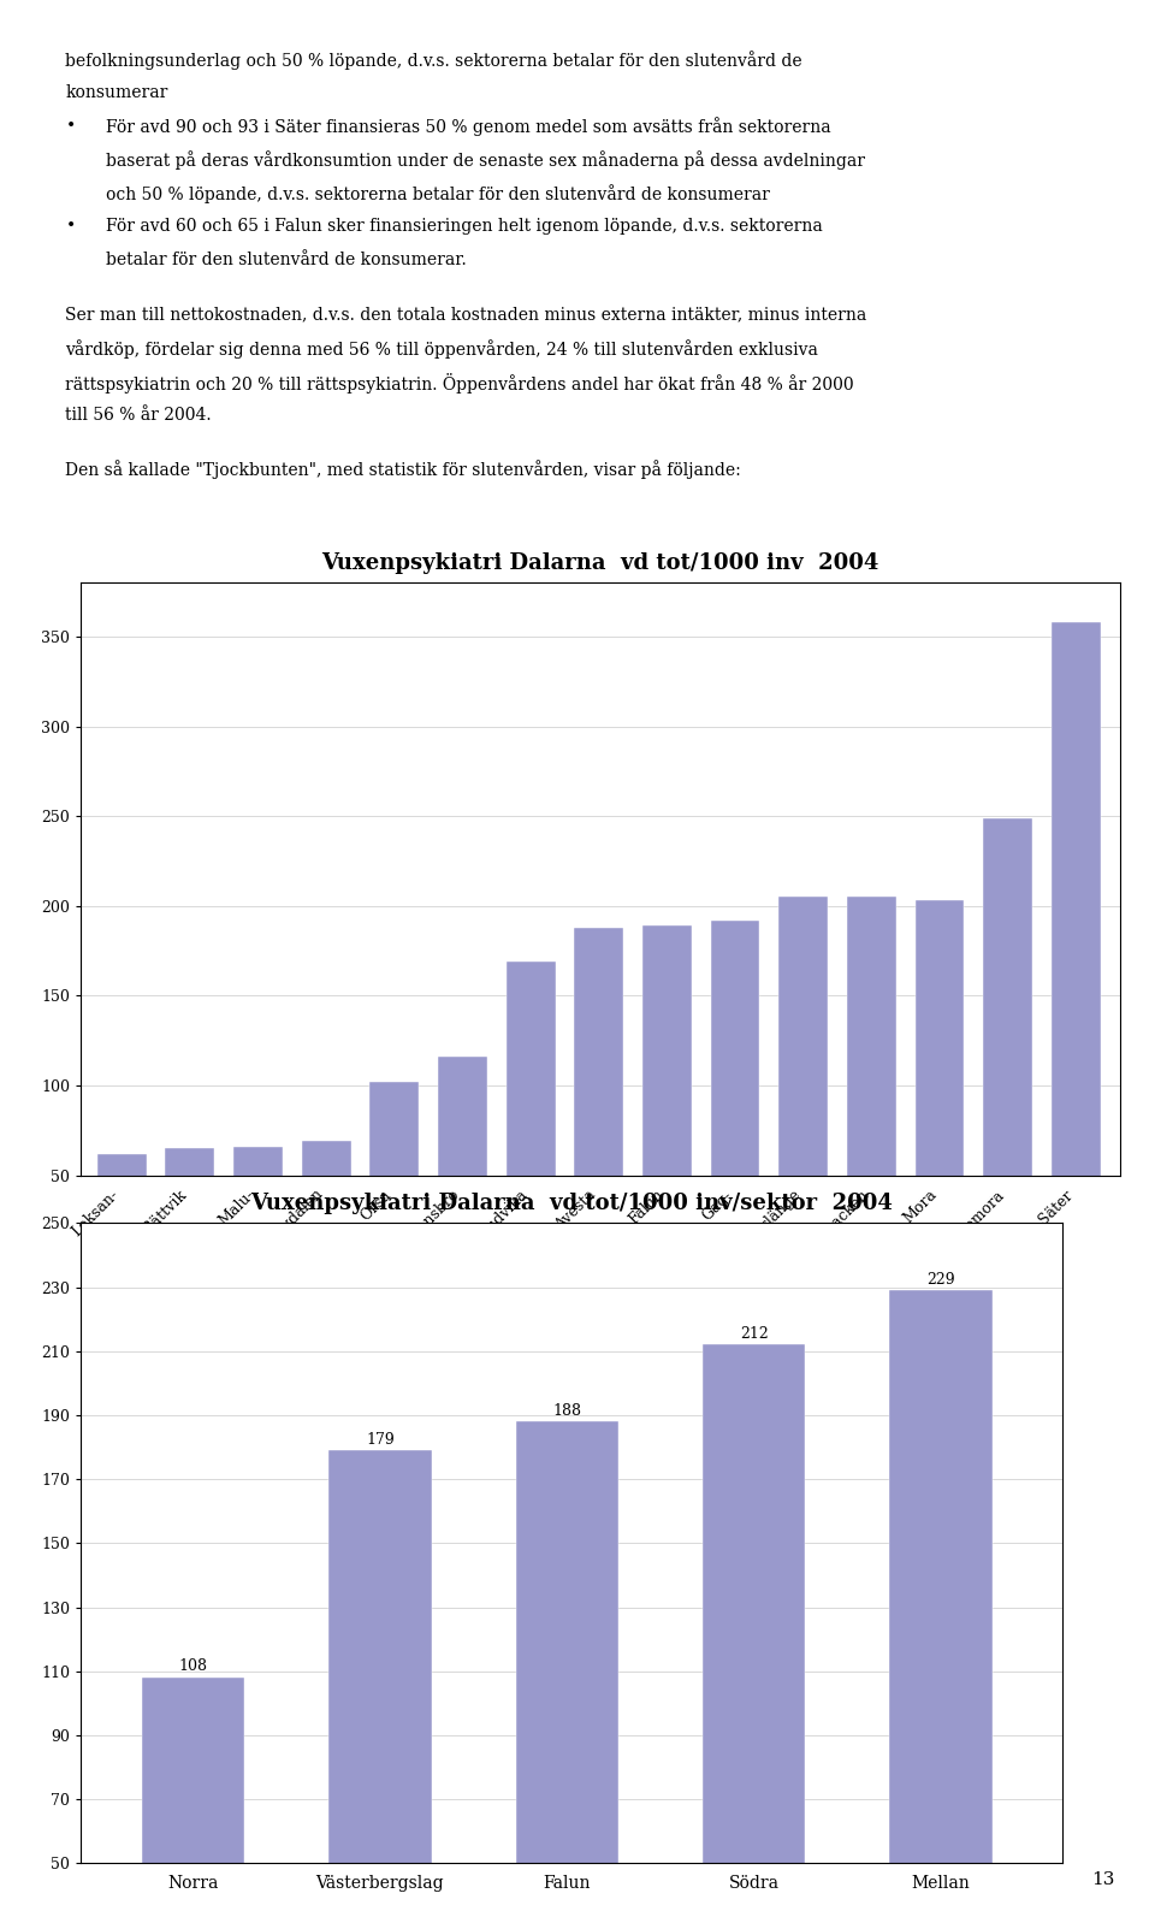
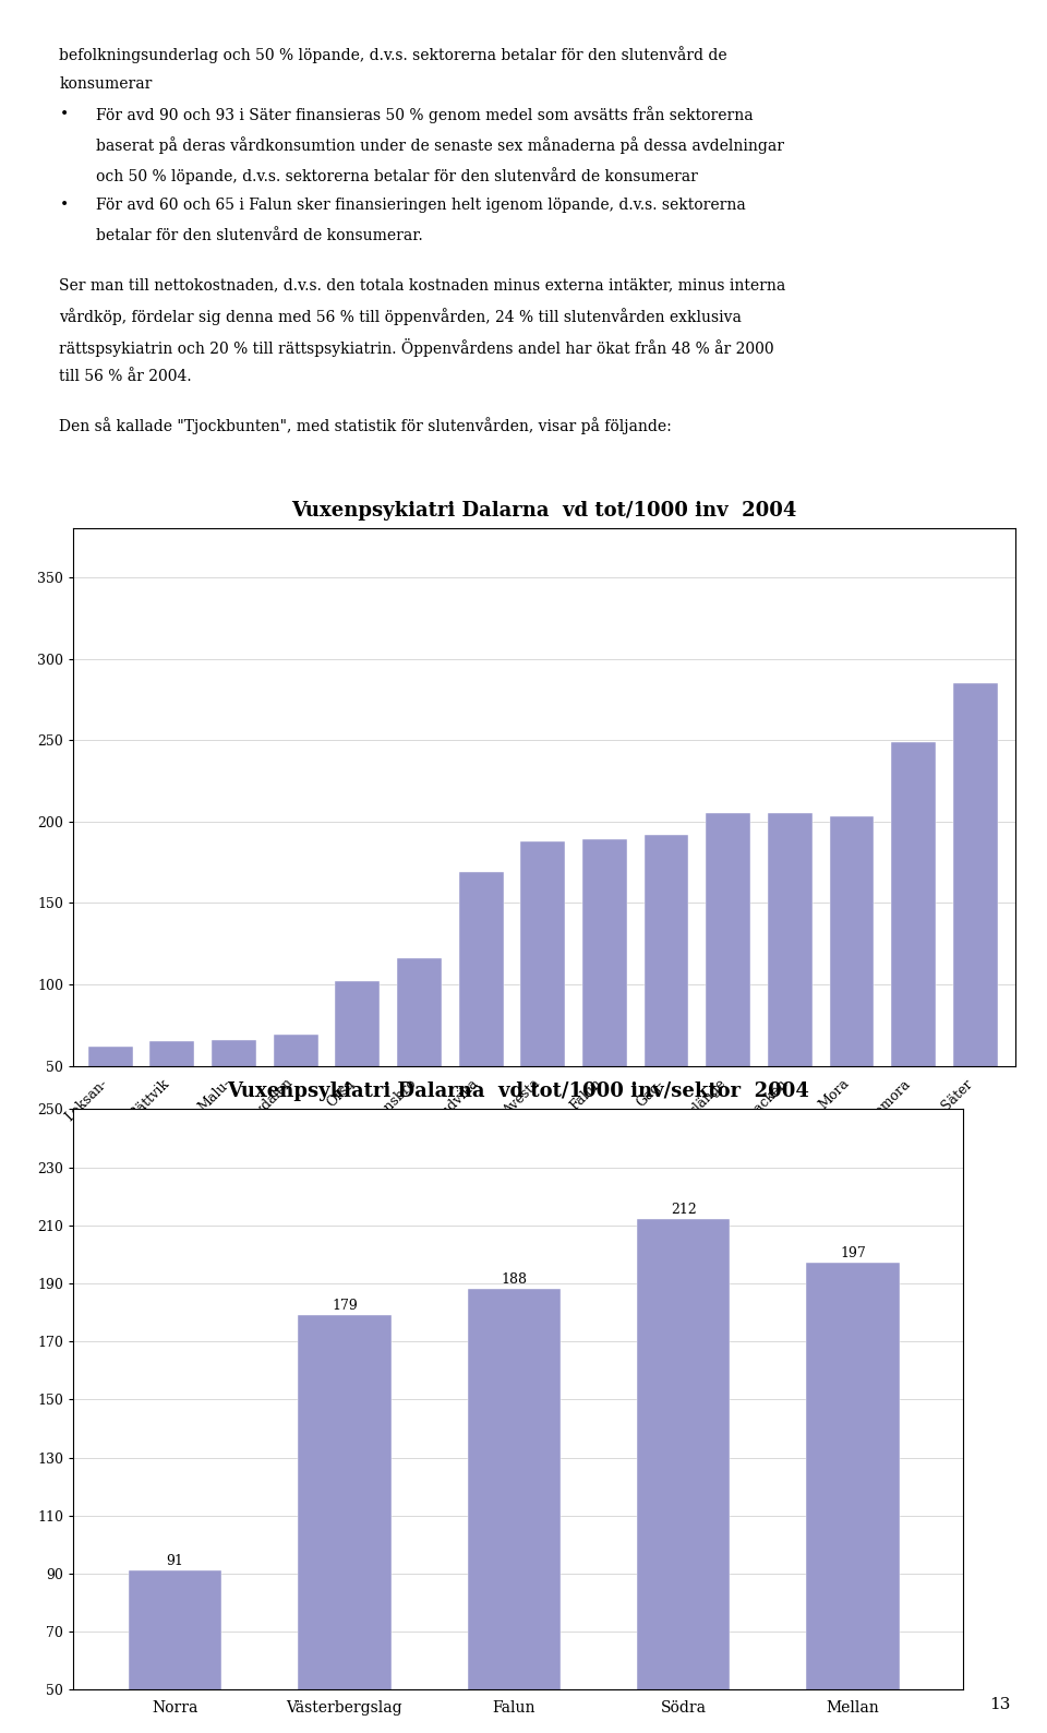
Vuxenpsykiatri Dalarna vd tot/1000 inv 2004/Säter: 358 -> 285
Vuxenpsykiatri Dalarna vd tot/1000 inv/sektor 2004/Norra: 108 -> 91
Vuxenpsykiatri Dalarna vd tot/1000 inv/sektor 2004/Mellan: 229 -> 197
